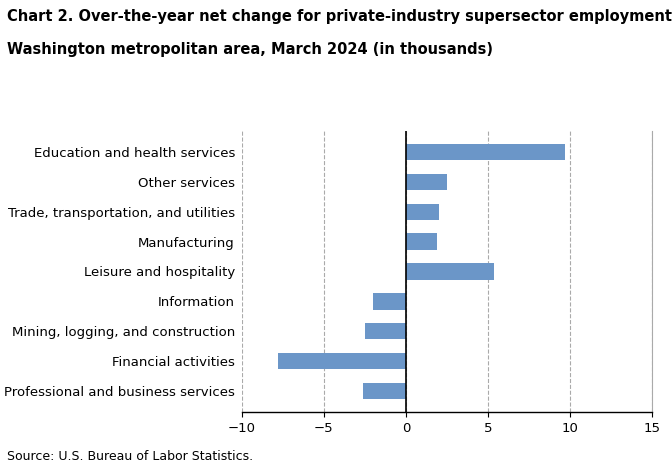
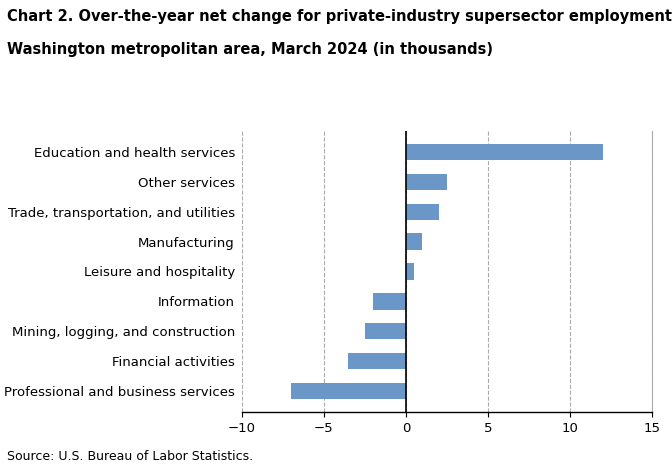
Education and health services: 9.7 -> 12.0
Manufacturing: 1.9 -> 1.0
Leisure and hospitality: 5.4 -> 0.5
Financial activities: -7.8 -> -3.5
Professional and business services: -2.6 -> -7.0
